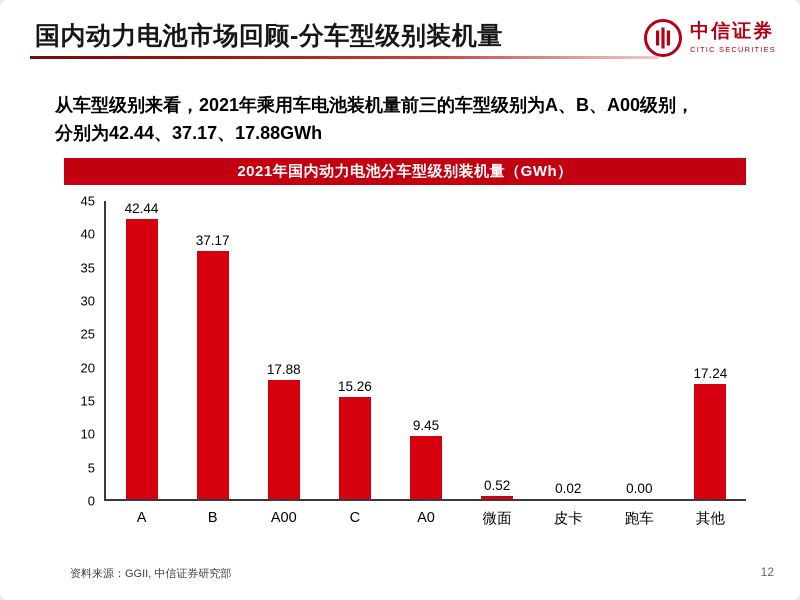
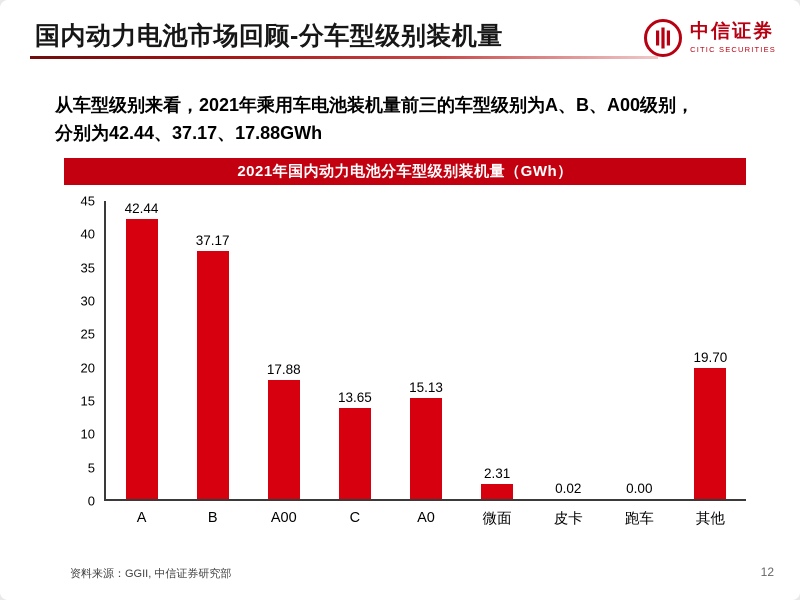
C: 15.26 -> 13.65
A0: 9.45 -> 15.13
微面: 0.52 -> 2.31
其他: 17.24 -> 19.70
